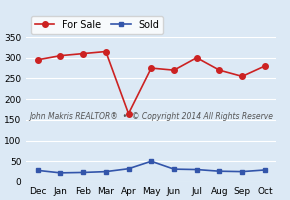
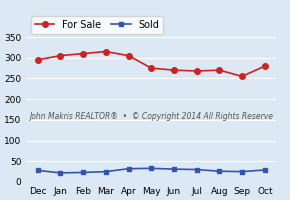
For Sale/Apr: 165 -> 305
Sold/May: 50 -> 33
For Sale/Jul: 300 -> 268
